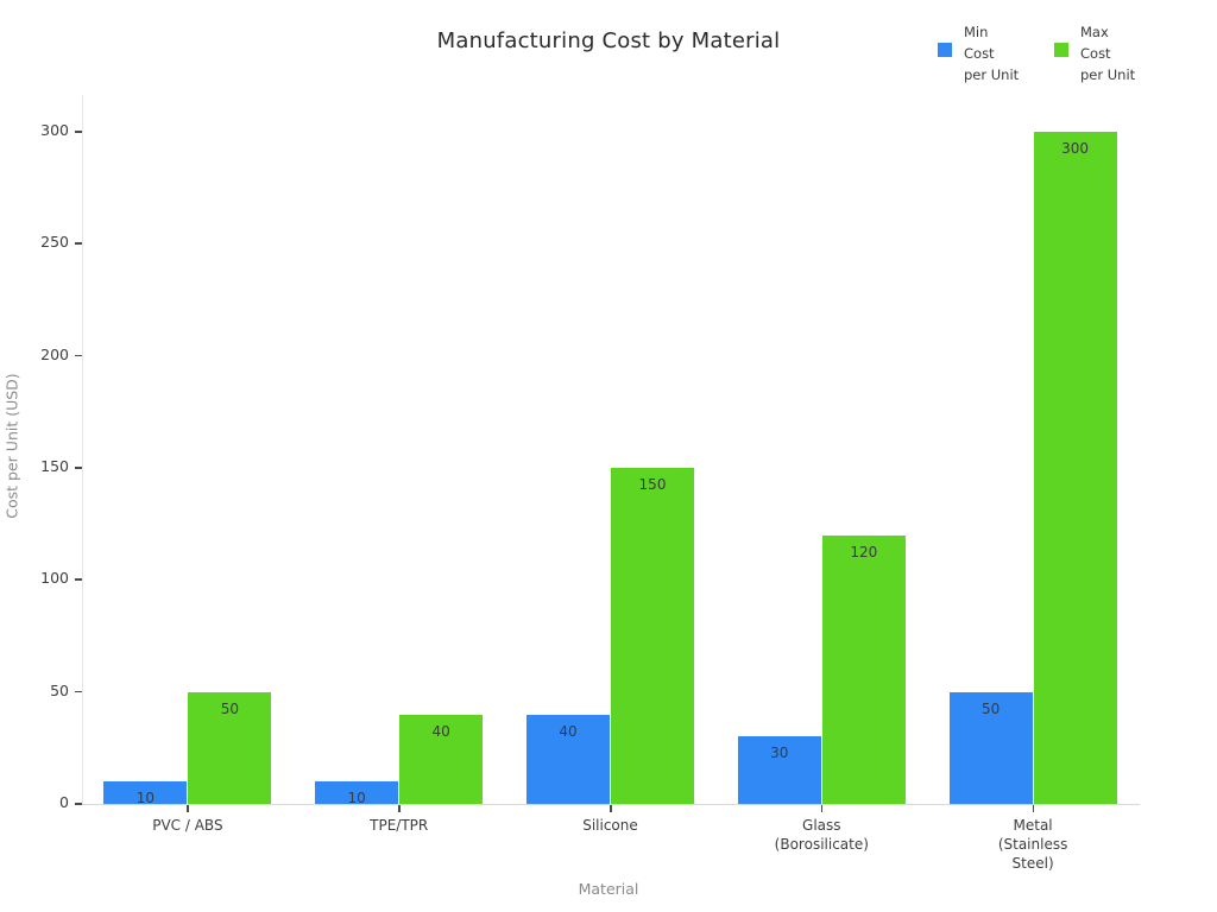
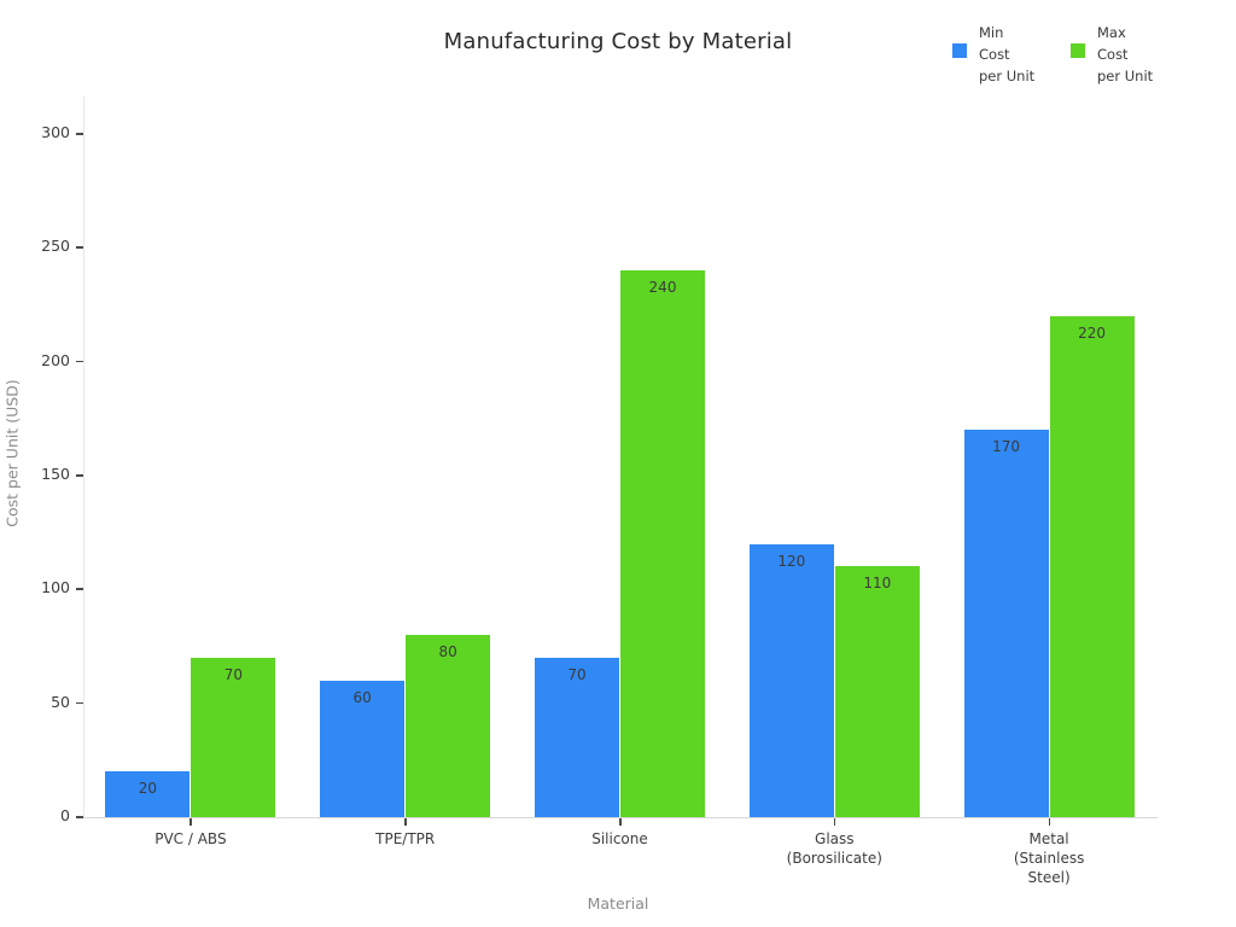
Min Cost per Unit/PVC / ABS: 10 -> 20
Max Cost per Unit/PVC / ABS: 50 -> 70
Min Cost per Unit/TPE/TPR: 10 -> 60
Max Cost per Unit/TPE/TPR: 40 -> 80
Min Cost per Unit/Silicone: 40 -> 70
Max Cost per Unit/Silicone: 150 -> 240
Min Cost per Unit/Glass (Borosilicate): 30 -> 120
Max Cost per Unit/Glass (Borosilicate): 120 -> 110
Min Cost per Unit/Metal (Stainless Steel): 50 -> 170
Max Cost per Unit/Metal (Stainless Steel): 300 -> 220
